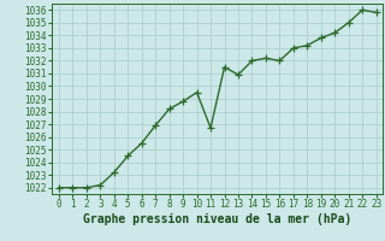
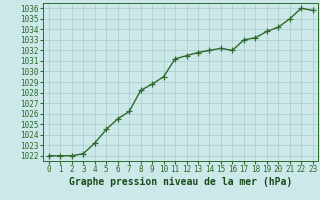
7: 1026.9 -> 1026.2
11: 1026.7 -> 1031.2
13: 1030.9 -> 1031.8
